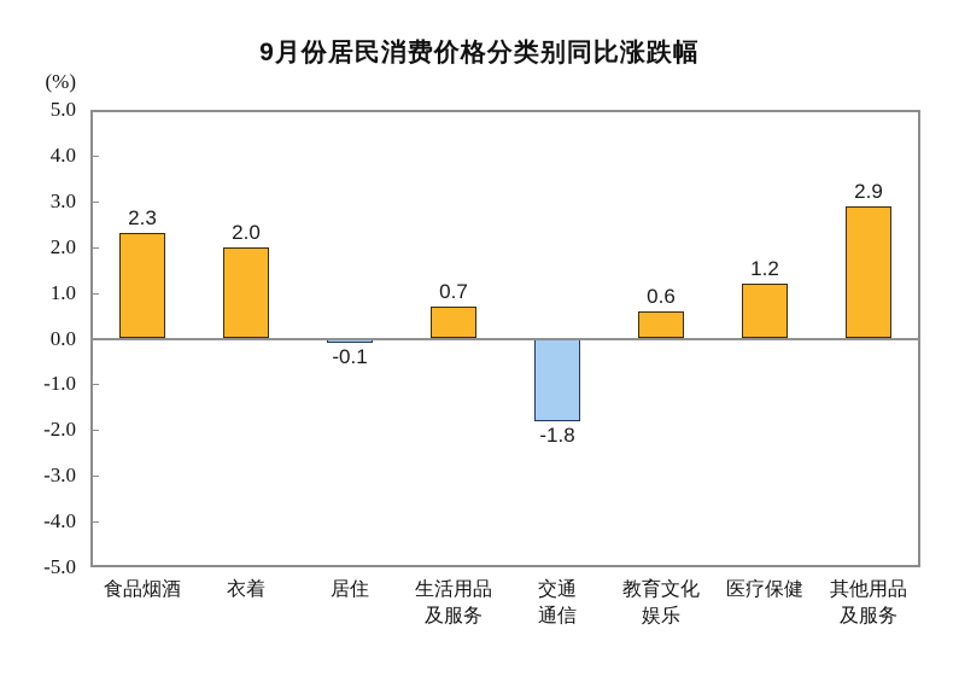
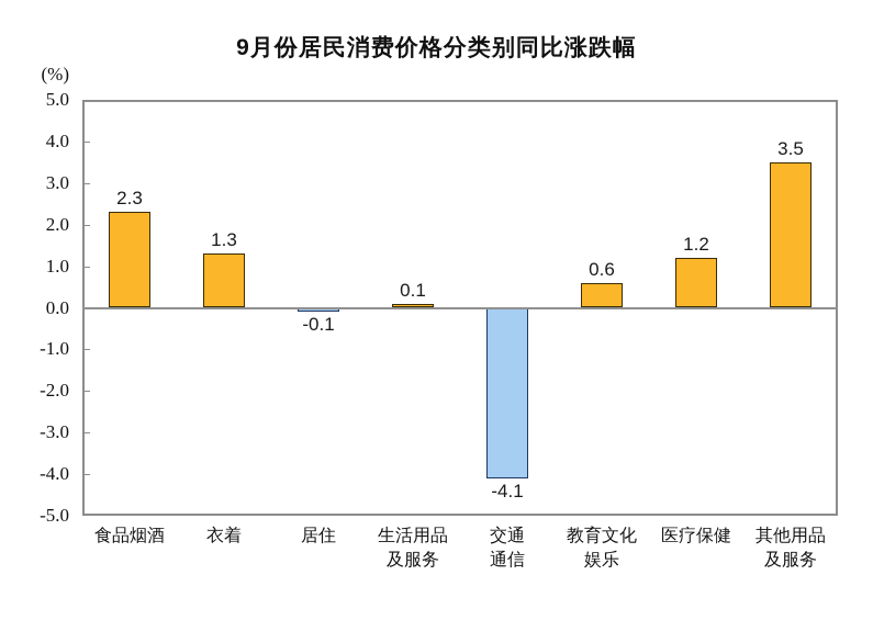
衣着: 2.0 -> 1.3
生活用品 及服务: 0.7 -> 0.1
交通 通信: -1.8 -> -4.1
其他用品 及服务: 2.9 -> 3.5
